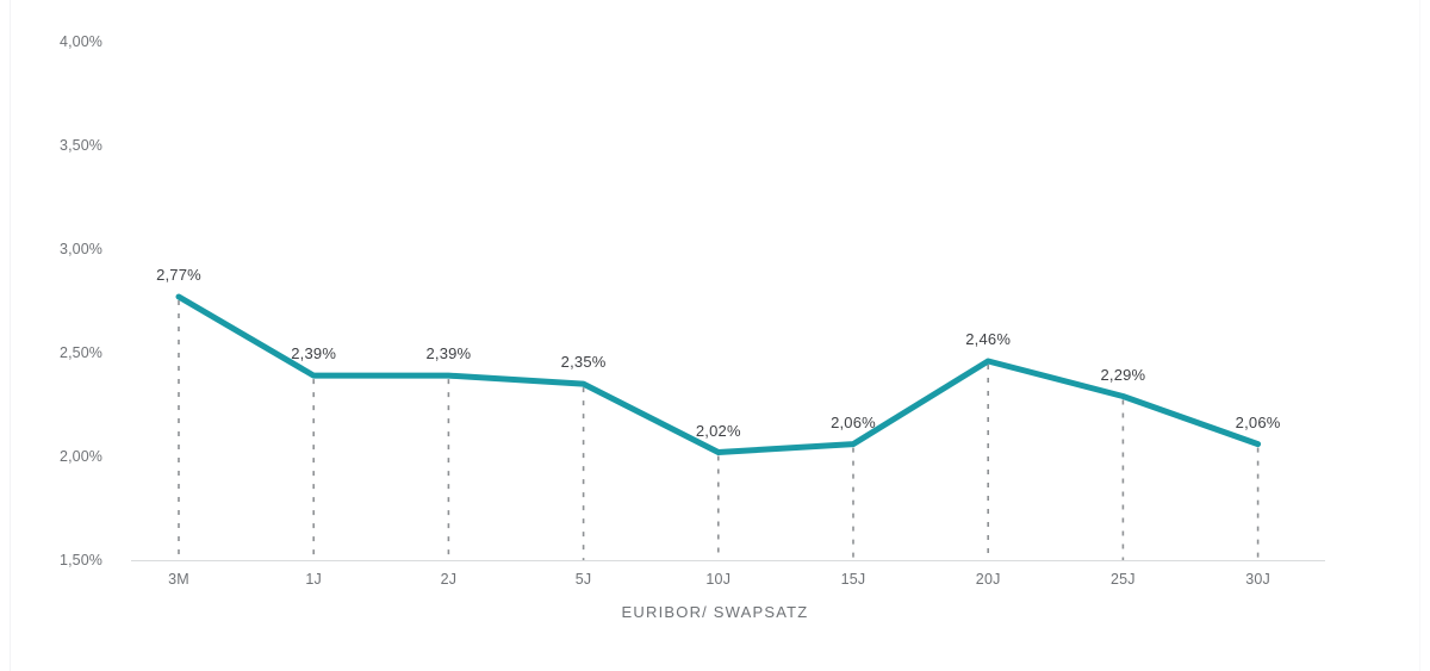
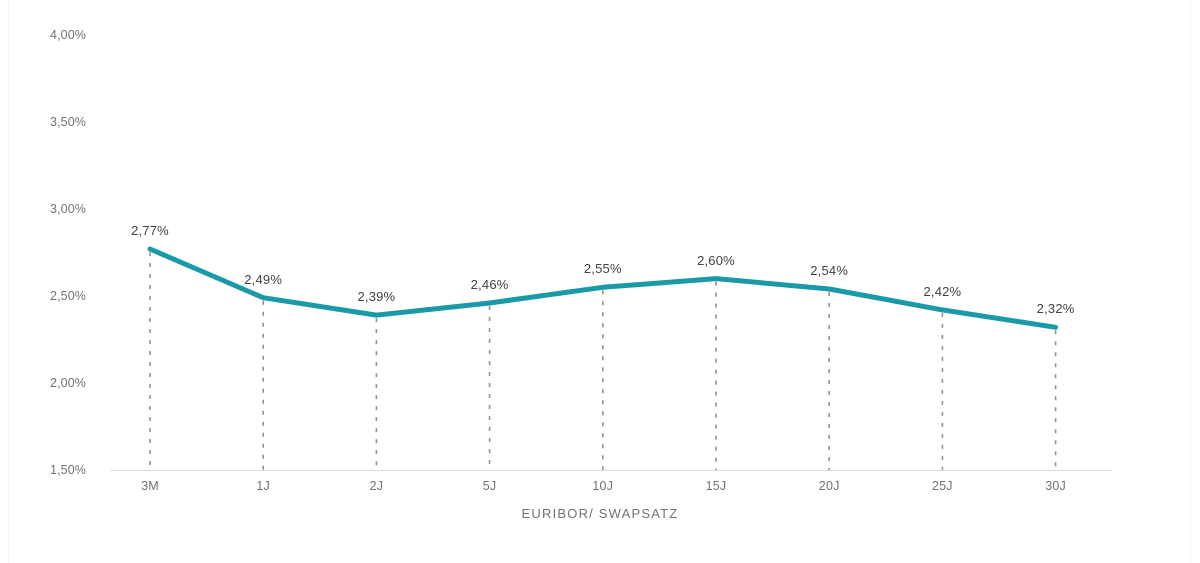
1J: 2,39% -> 2,49%
5J: 2,35% -> 2,46%
10J: 2,02% -> 2,55%
15J: 2,06% -> 2,60%
20J: 2,46% -> 2,54%
25J: 2,29% -> 2,42%
30J: 2,06% -> 2,32%
